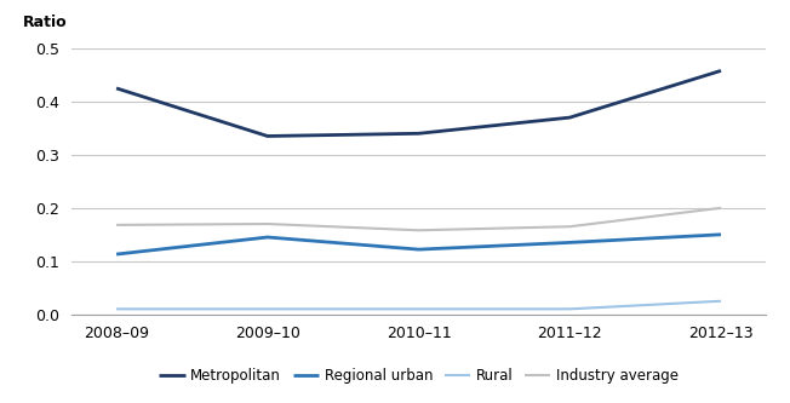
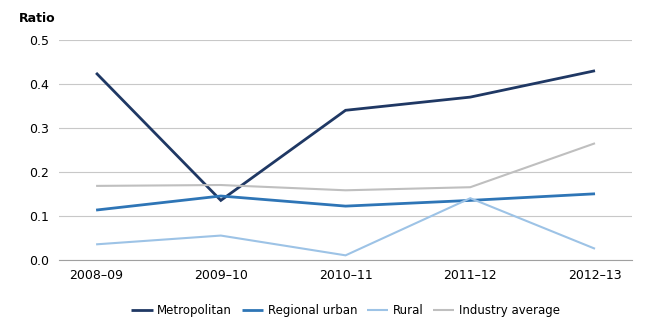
Rural/2008–09: 0.010 -> 0.035
Metropolitan/2009–10: 0.335 -> 0.135
Rural/2009–10: 0.010 -> 0.055
Rural/2011–12: 0.010 -> 0.140
Metropolitan/2012–13: 0.458 -> 0.430
Industry average/2012–13: 0.200 -> 0.265
